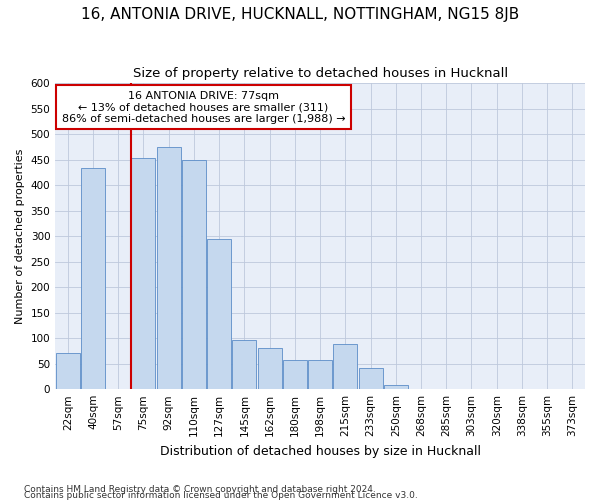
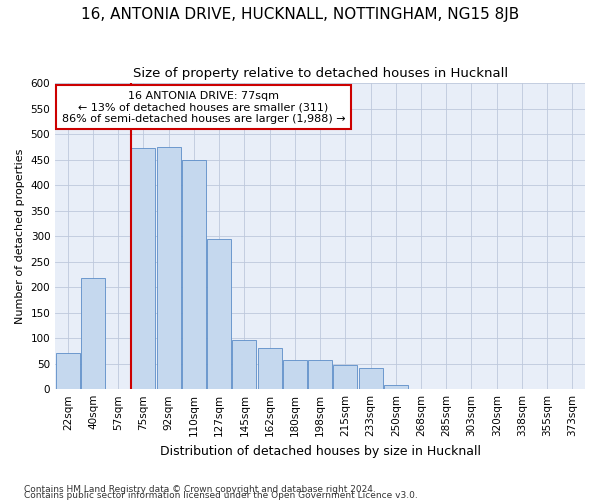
40sqm: 434 -> 217
75sqm: 454 -> 473
215sqm: 88 -> 47
